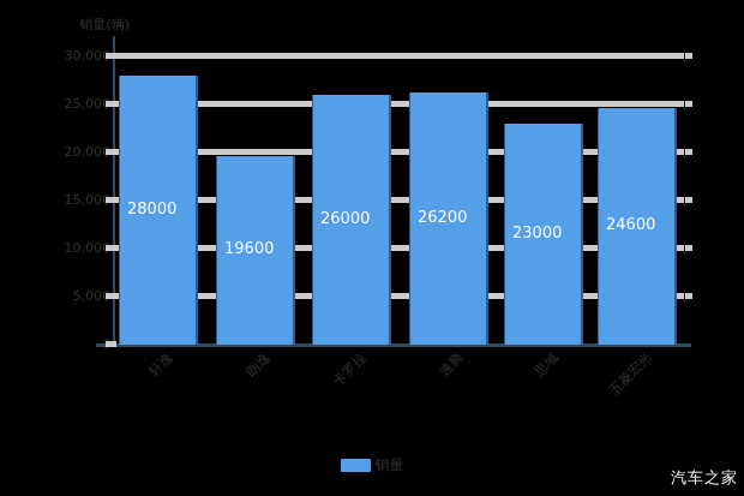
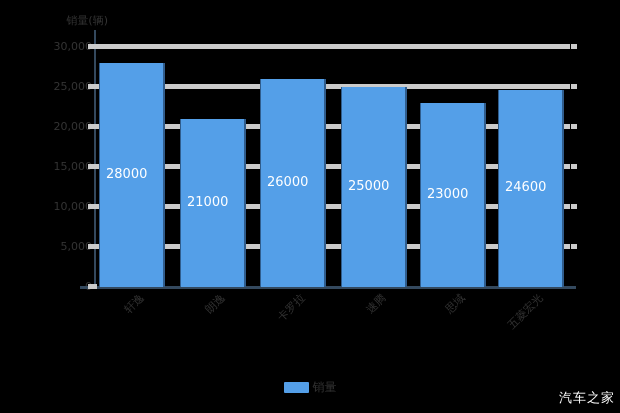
朗逸: 19600 -> 21000
速腾: 26200 -> 25000
